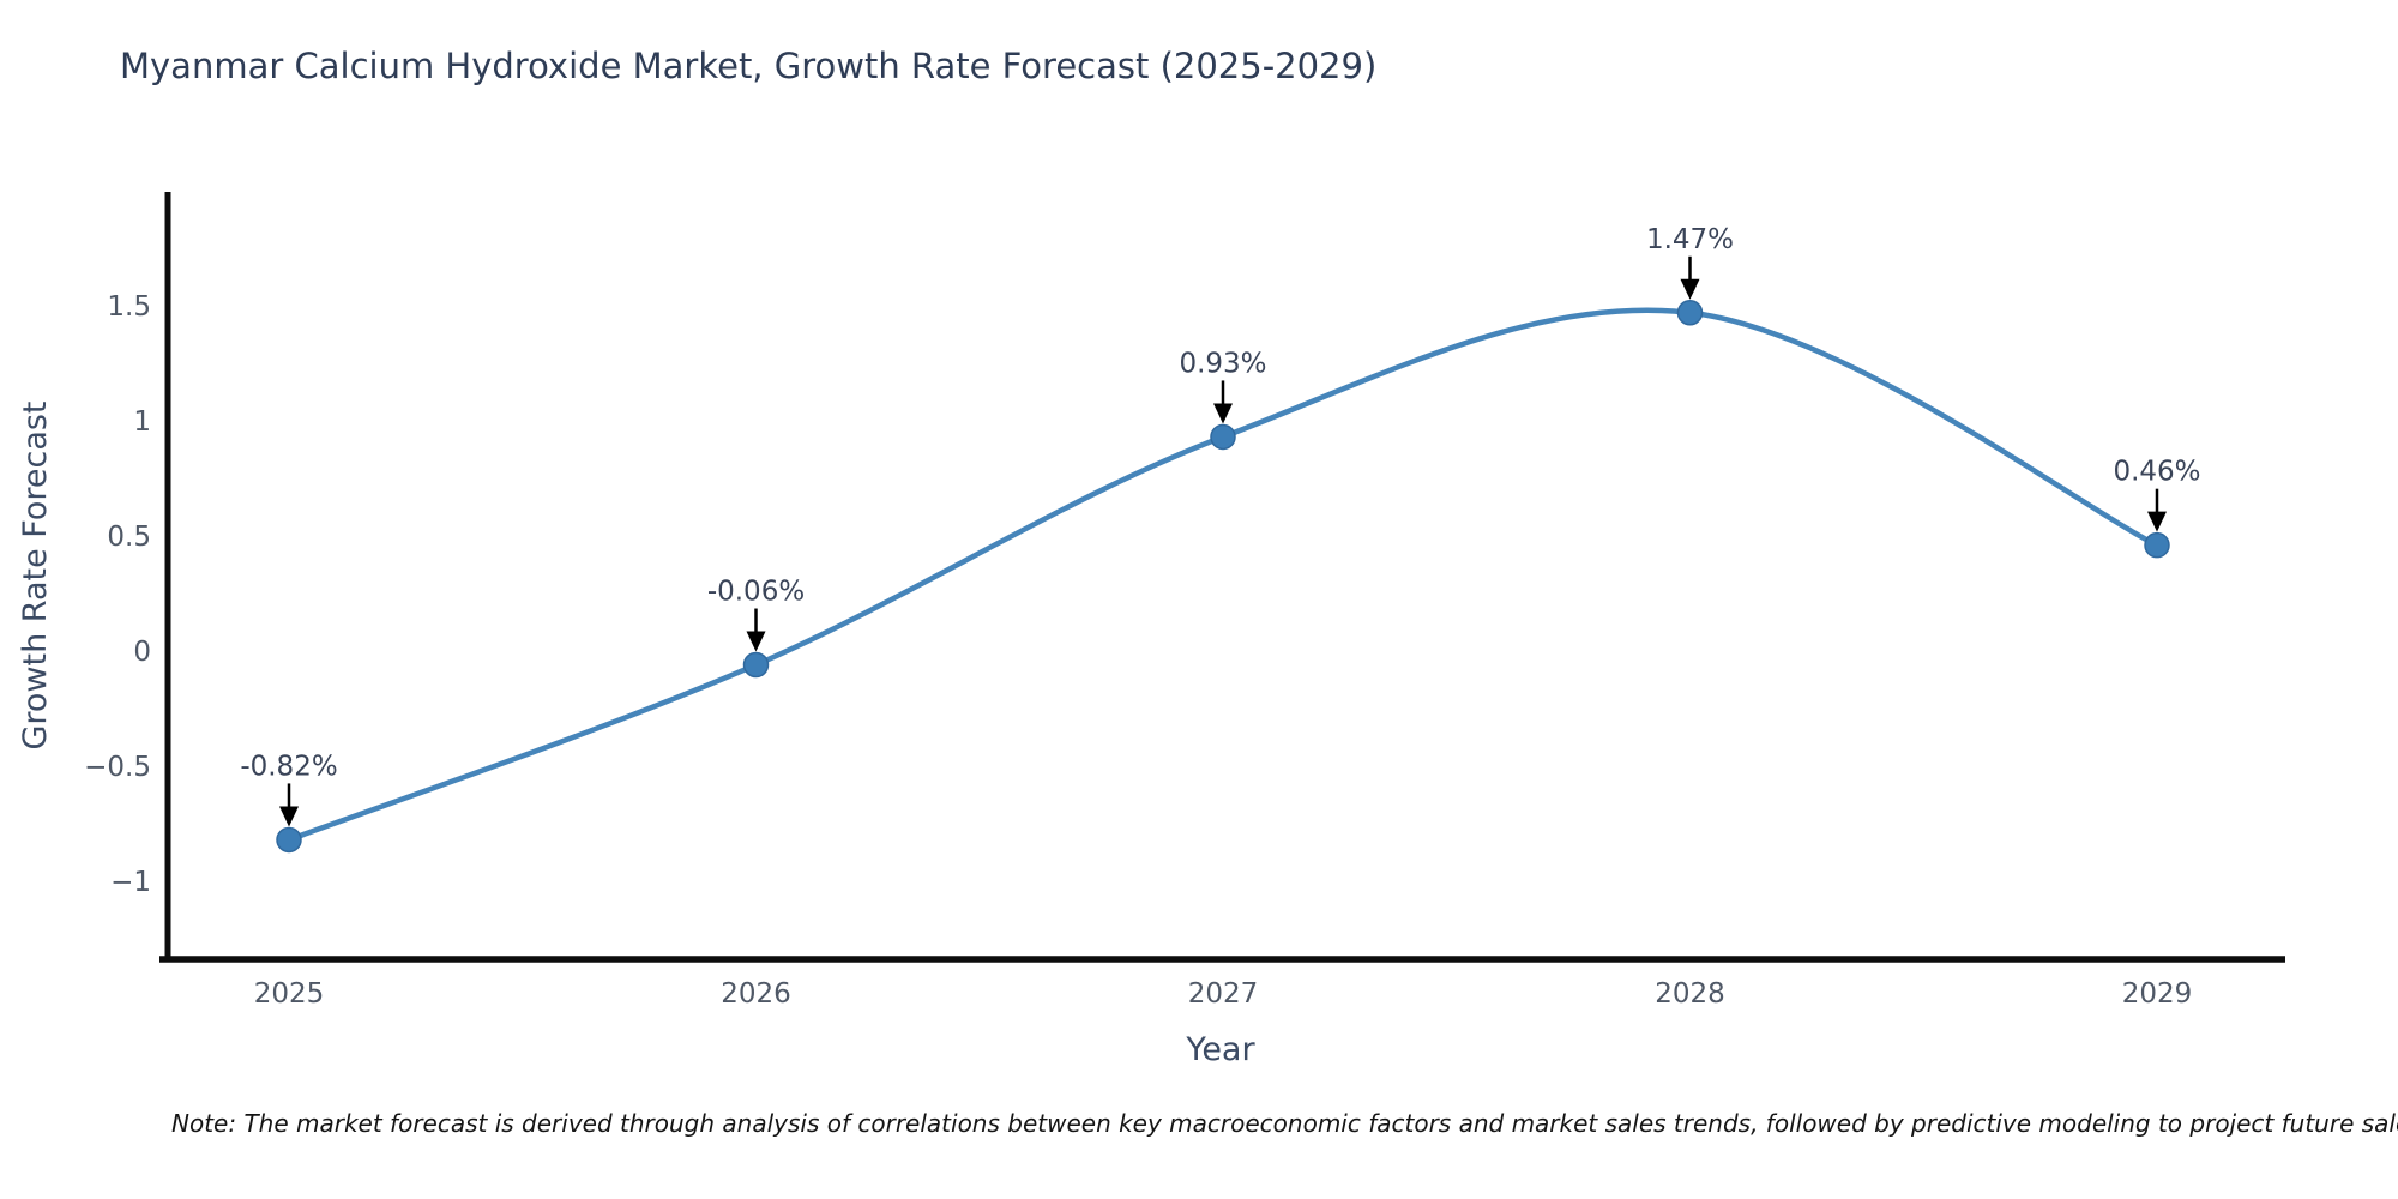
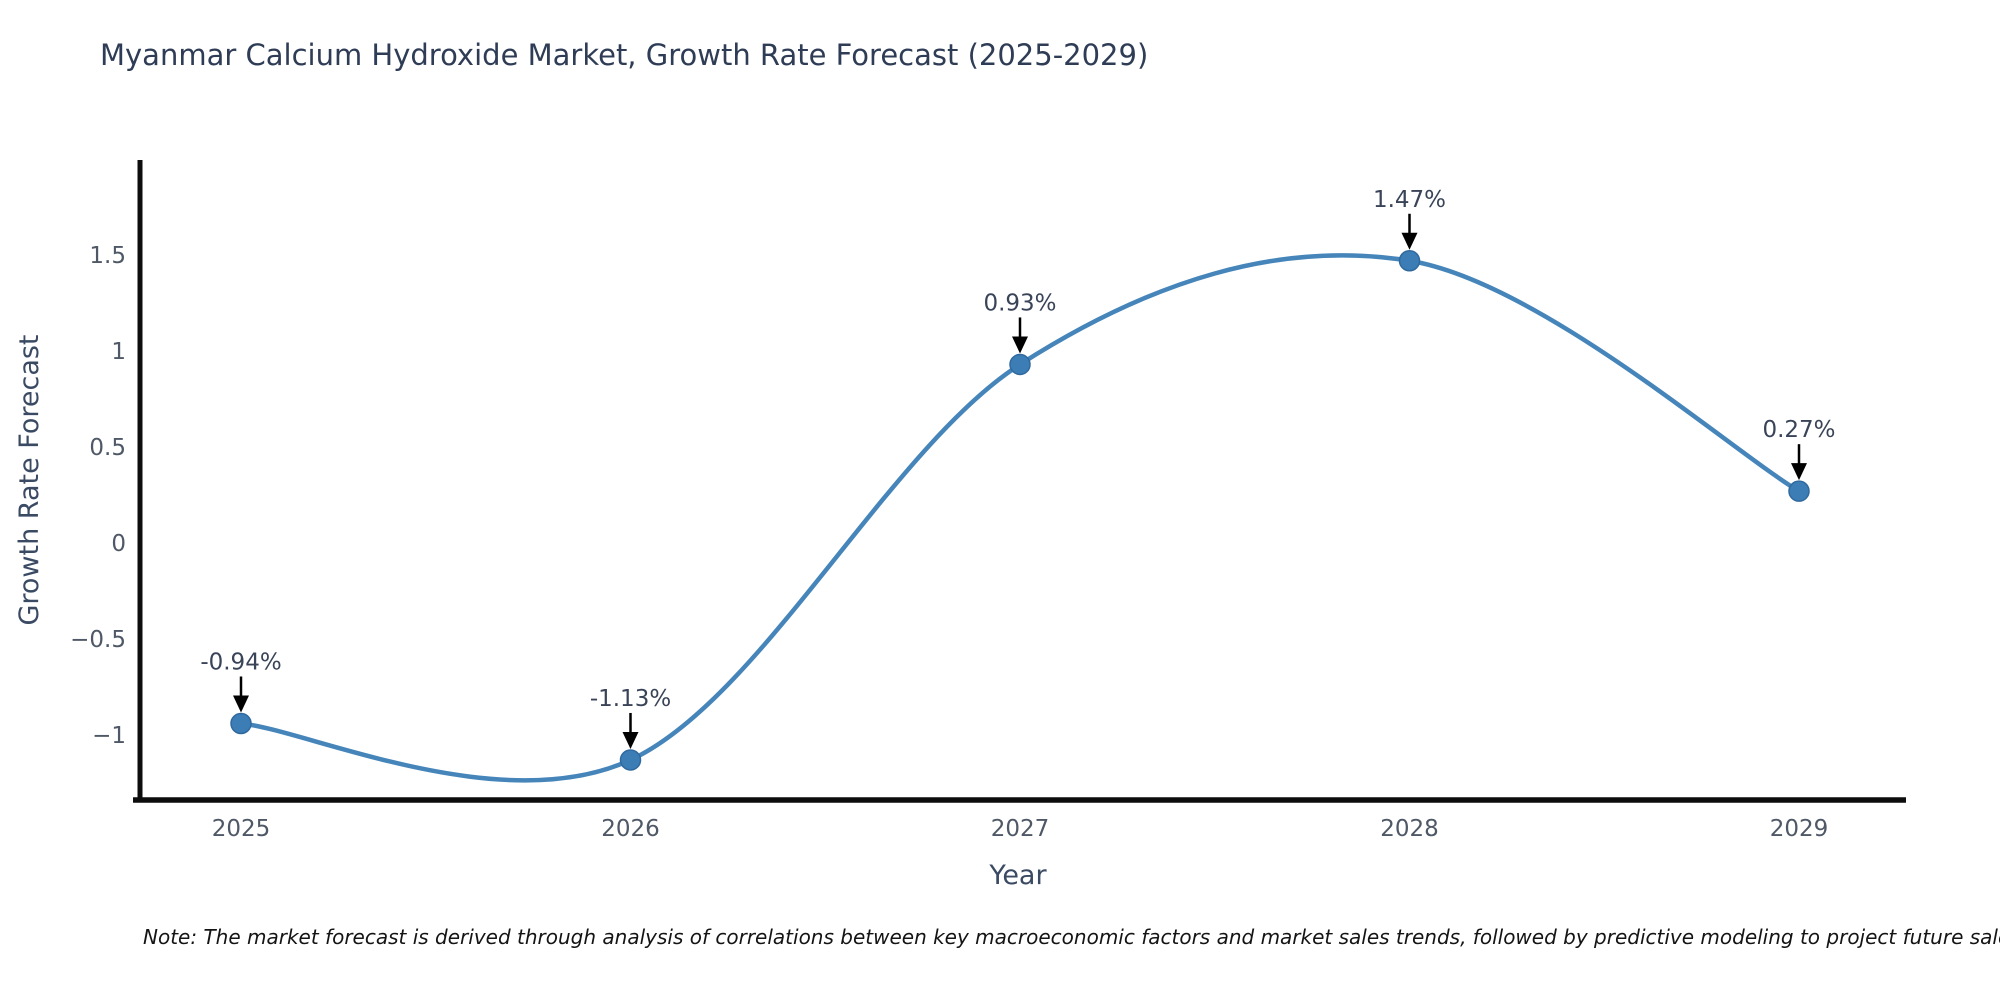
2025: -0.82% -> -0.94%
2026: -0.06% -> -1.13%
2029: 0.46% -> 0.27%
